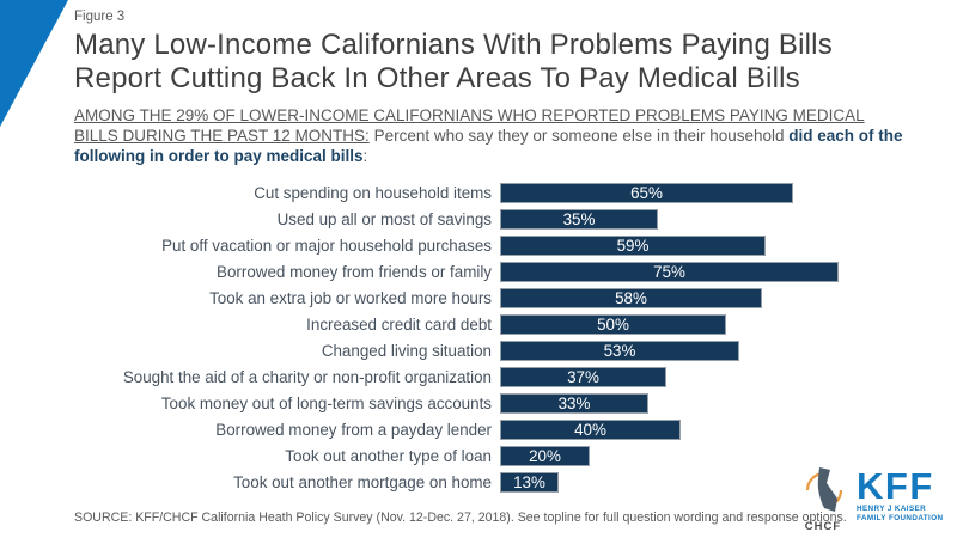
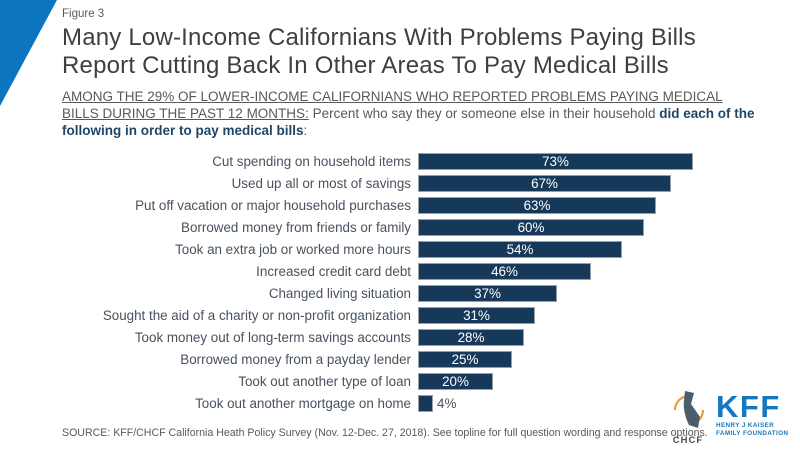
Cut spending on household items: 65% -> 73%
Used up all or most of savings: 35% -> 67%
Put off vacation or major household purchases: 59% -> 63%
Borrowed money from friends or family: 75% -> 60%
Took an extra job or worked more hours: 58% -> 54%
Increased credit card debt: 50% -> 46%
Changed living situation: 53% -> 37%
Sought the aid of a charity or non-profit organization: 37% -> 31%
Took money out of long-term savings accounts: 33% -> 28%
Borrowed money from a payday lender: 40% -> 25%
Took out another mortgage on home: 13% -> 4%
